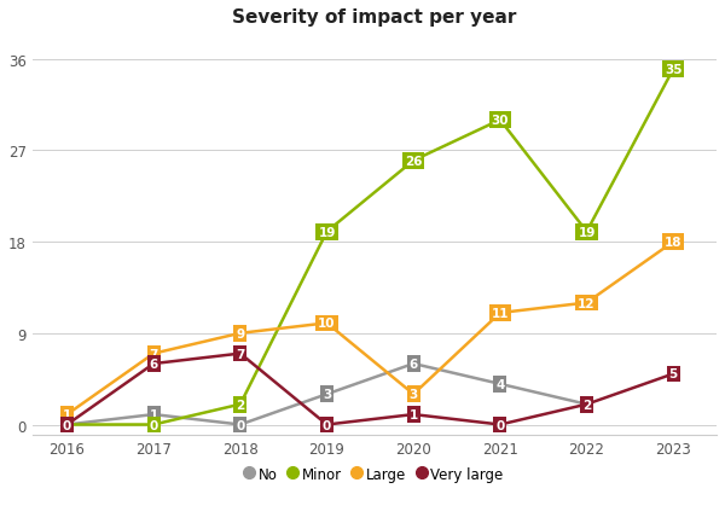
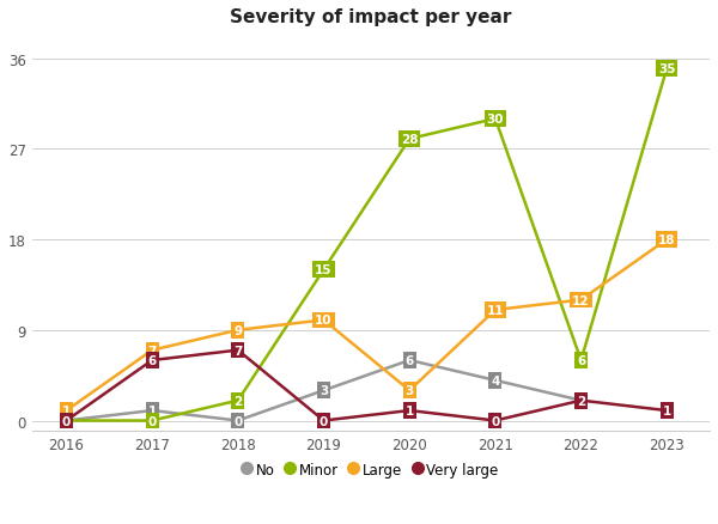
Minor/2019: 19 -> 15
Minor/2020: 26 -> 28
Minor/2022: 19 -> 6
Very large/2023: 5 -> 1
